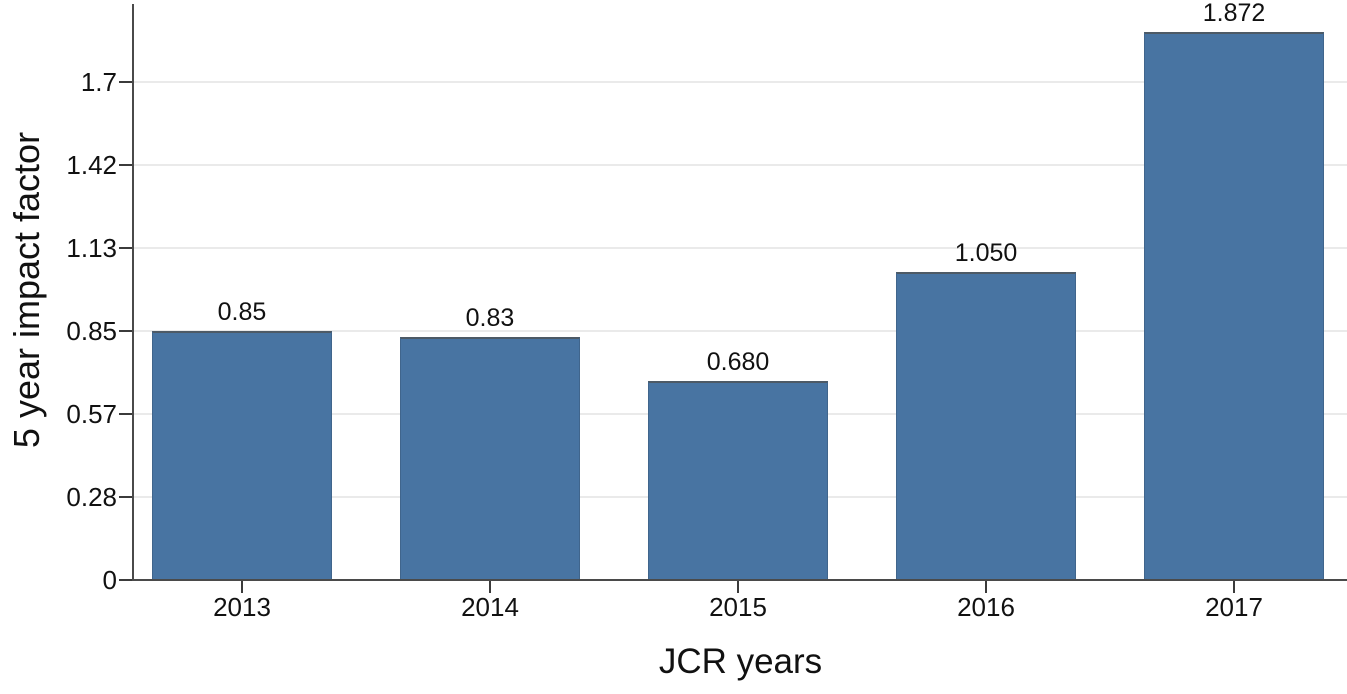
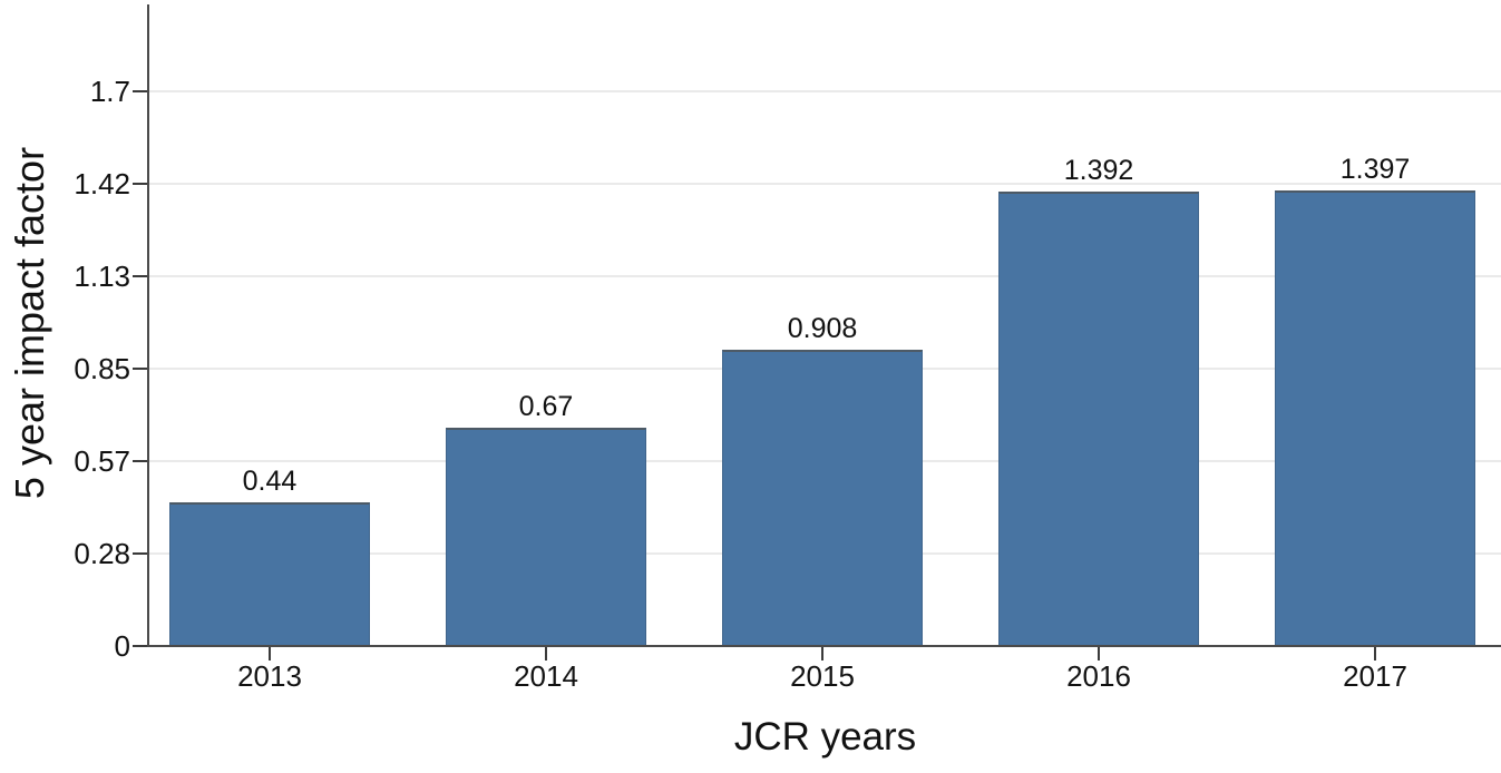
2013: 0.85 -> 0.44
2014: 0.83 -> 0.67
2015: 0.680 -> 0.908
2016: 1.050 -> 1.392
2017: 1.872 -> 1.397
